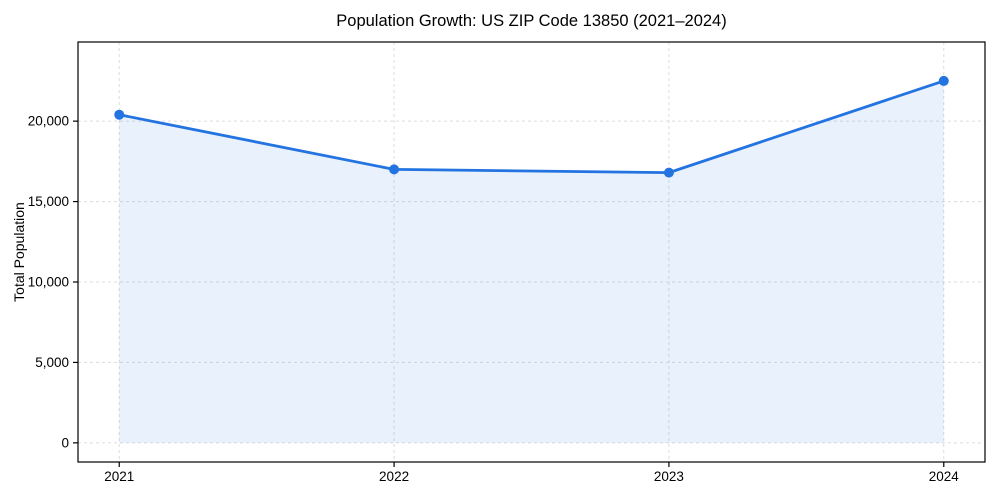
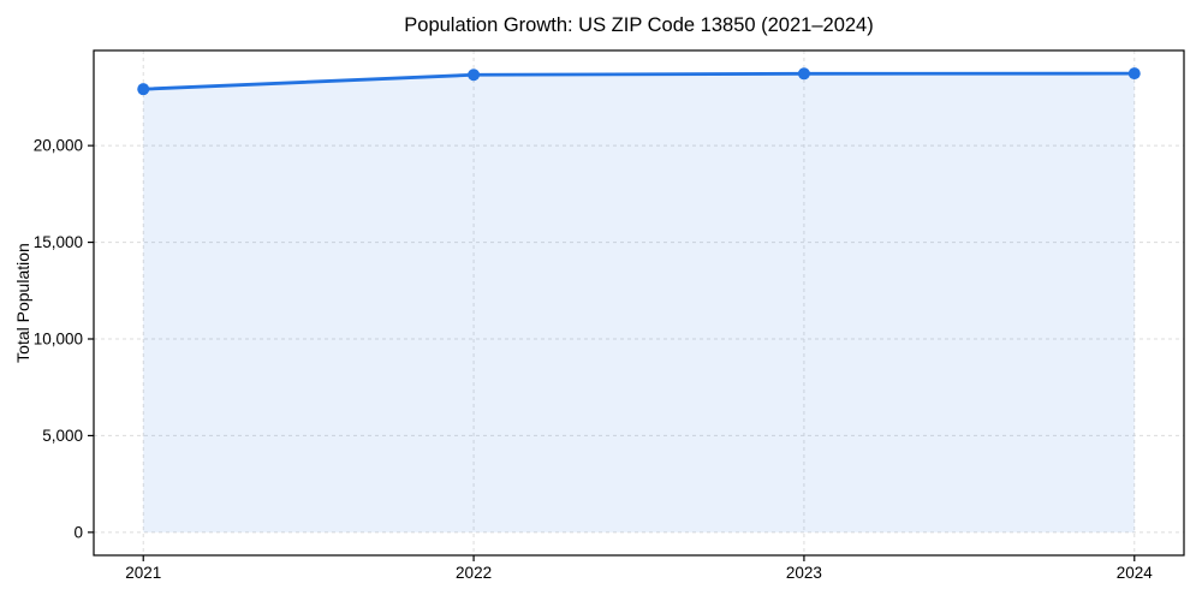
2021: 20400 -> 22900
2022: 17000 -> 23700
2023: 16800 -> 23700
2024: 22500 -> 23700
